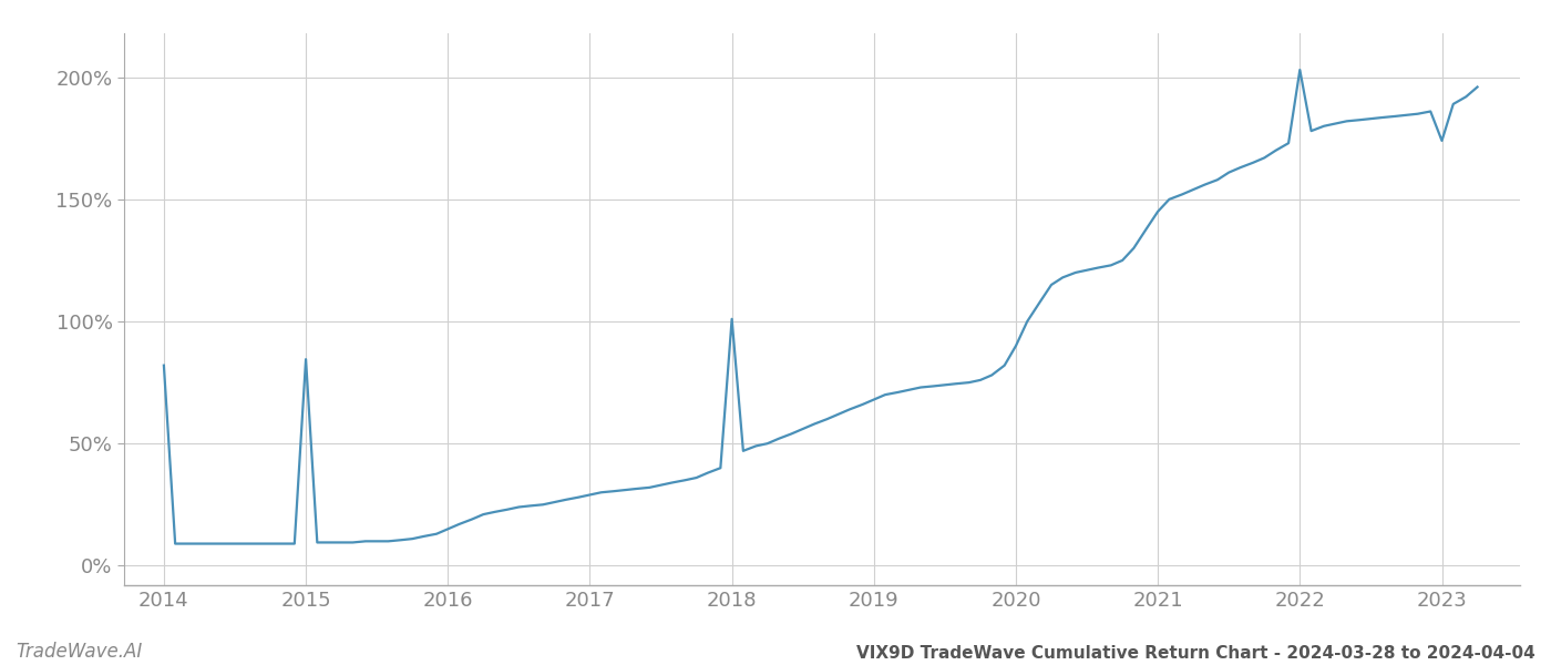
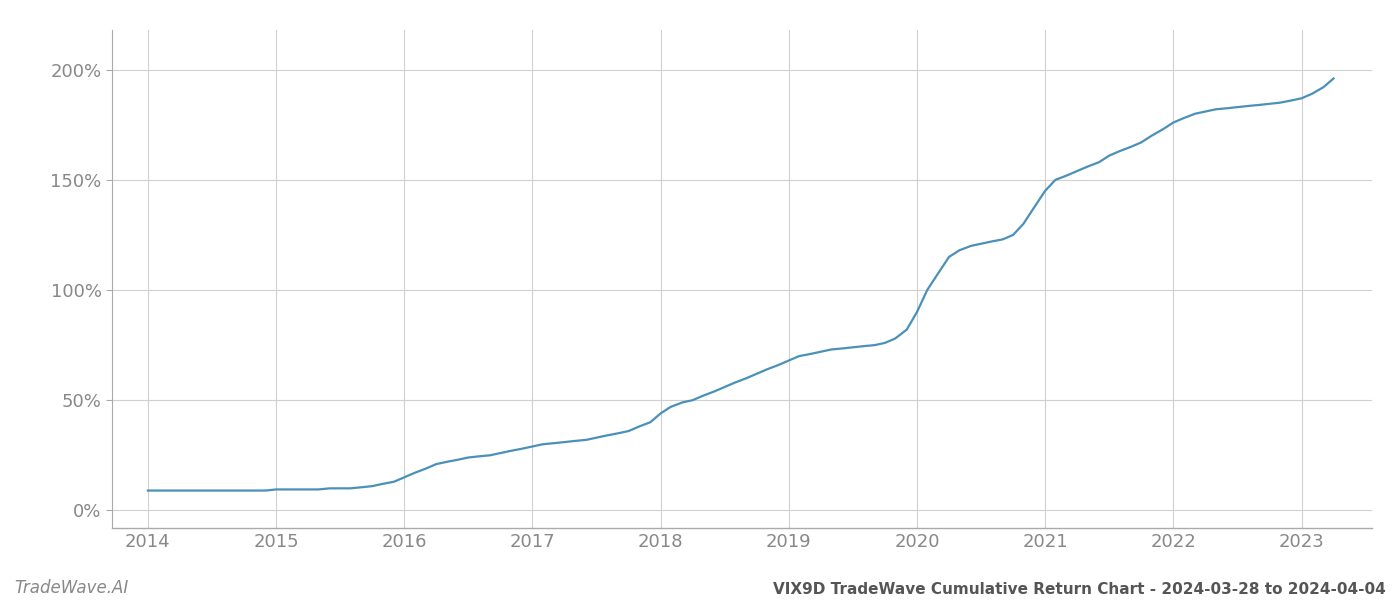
2014: 82.0% -> 9.0%
2015: 84.5% -> 9.5%
2018: 101.0% -> 44.0%
2022: 203.0% -> 176.0%
2023: 174.0% -> 187.0%
